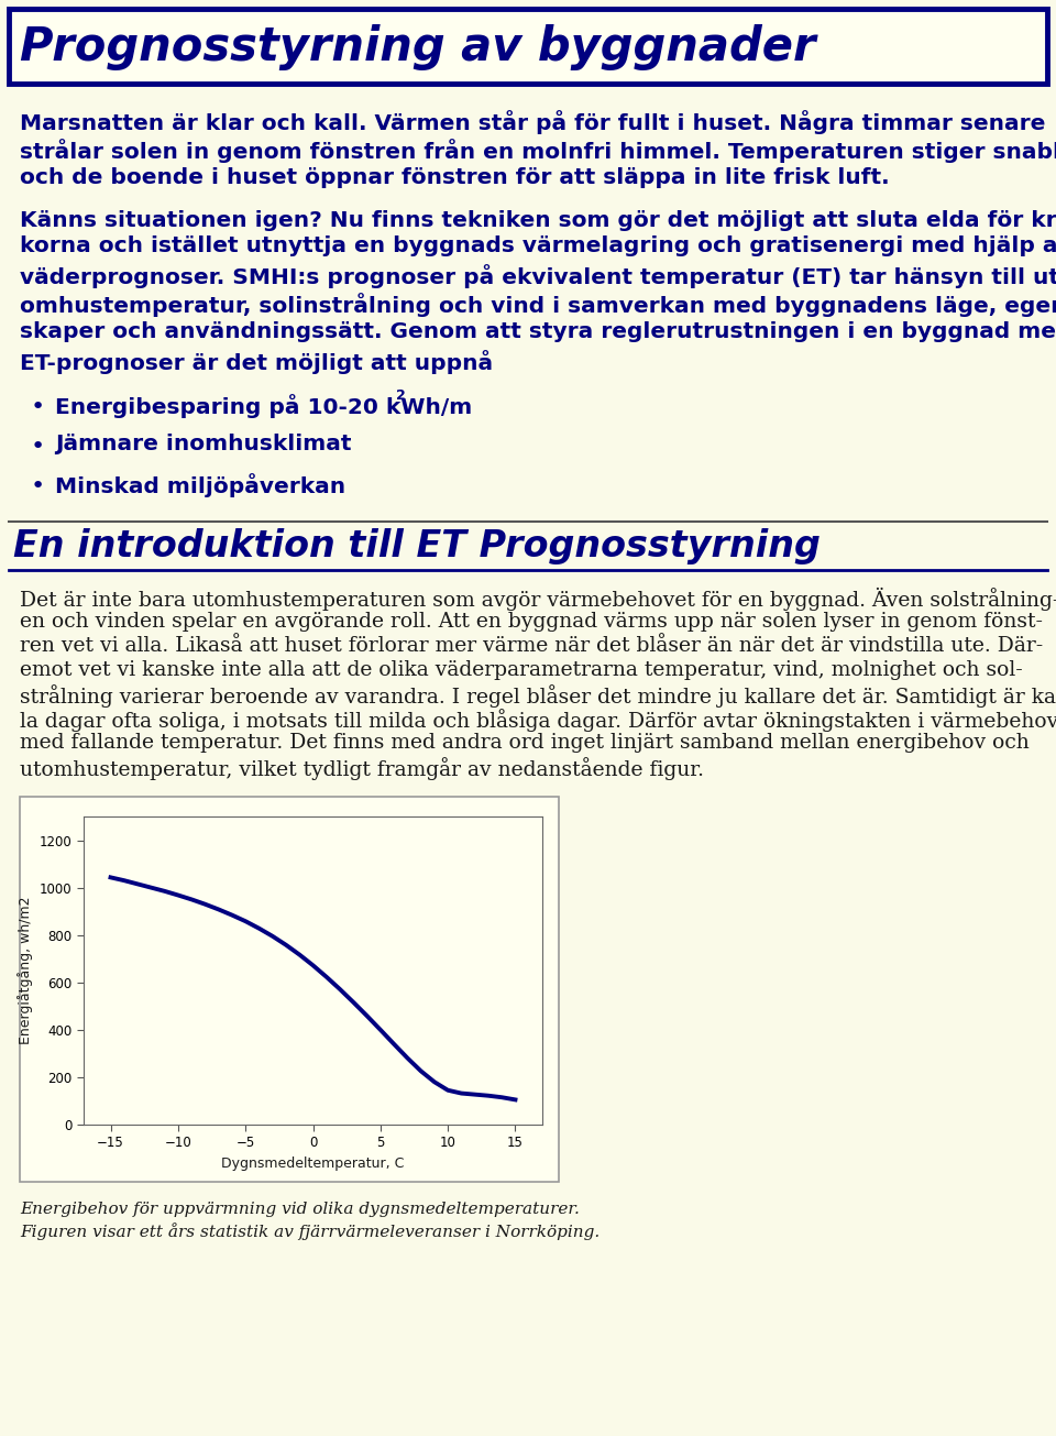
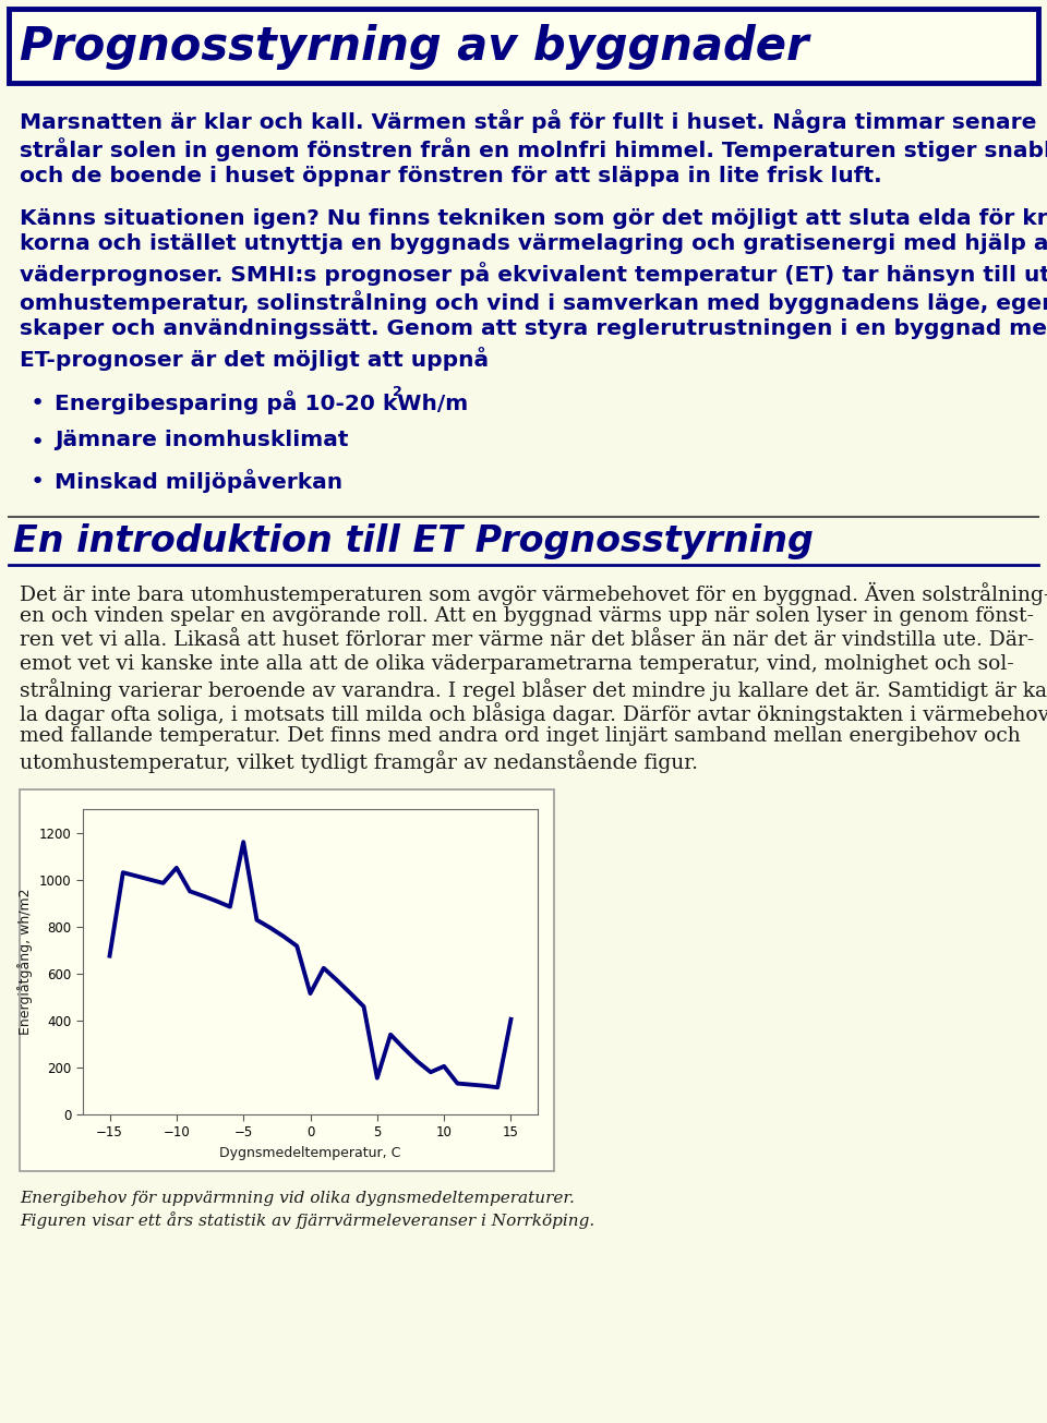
−15: 1043 -> 675
−10: 968 -> 1050
−5: 858 -> 1160
0: 672 -> 515
5: 400 -> 155
10: 145 -> 205
15: 105 -> 405
